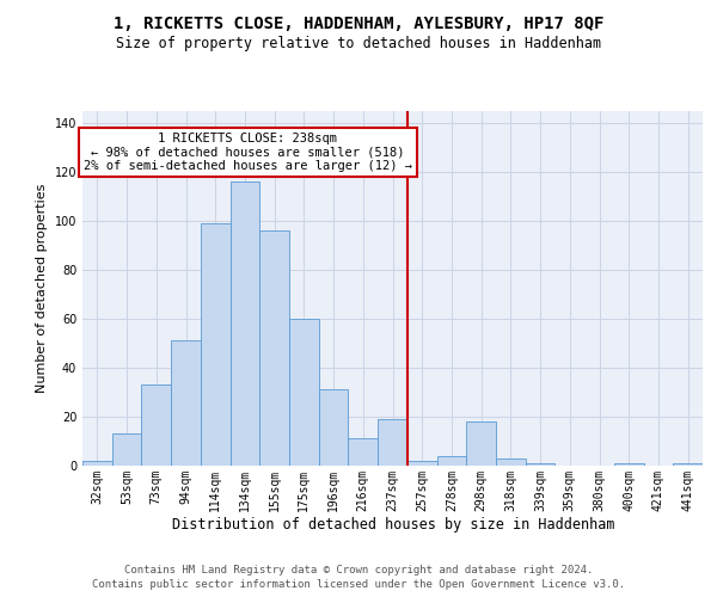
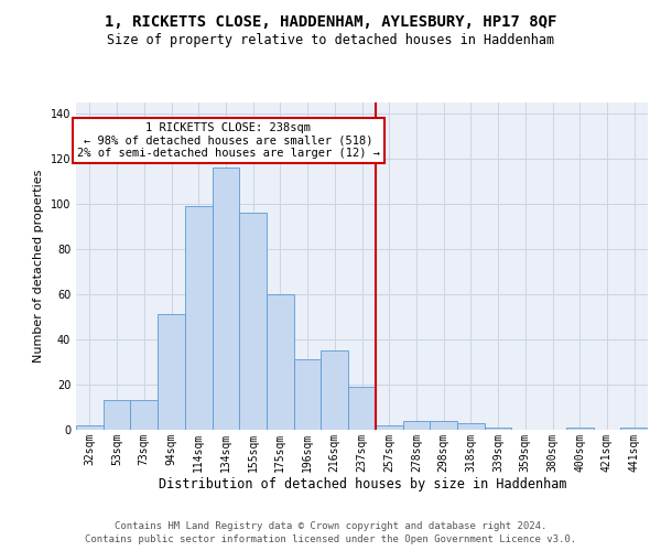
73sqm: 33 -> 13
216sqm: 11 -> 35
298sqm: 18 -> 4
